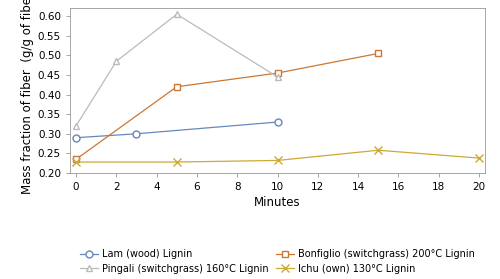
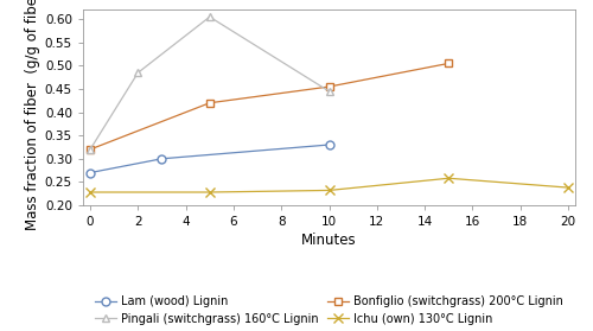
Lam (wood) Lignin/0: 0.29 -> 0.27
Bonfiglio (switchgrass) 200°C Lignin/0: 0.235 -> 0.320
